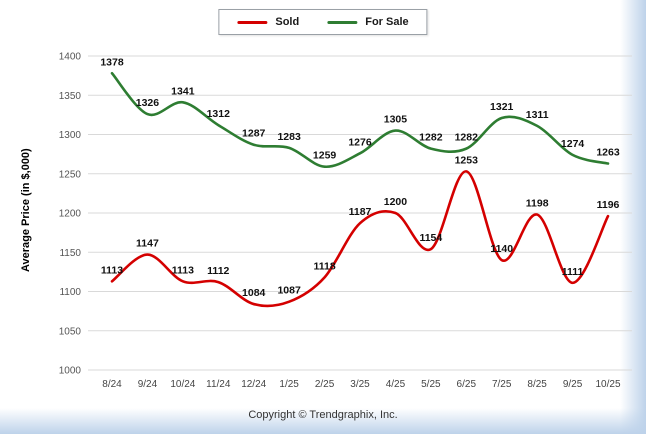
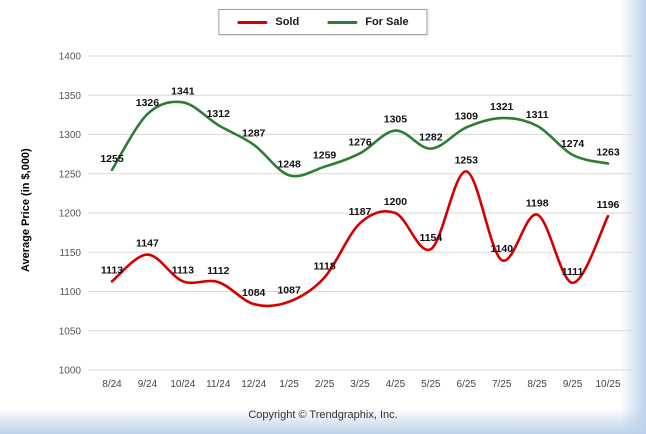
For Sale/8/24: 1378 -> 1255
For Sale/1/25: 1283 -> 1248
For Sale/6/25: 1282 -> 1309
